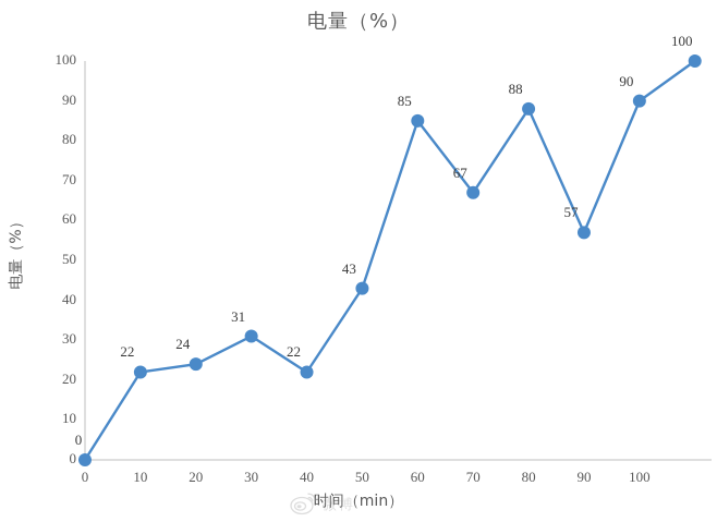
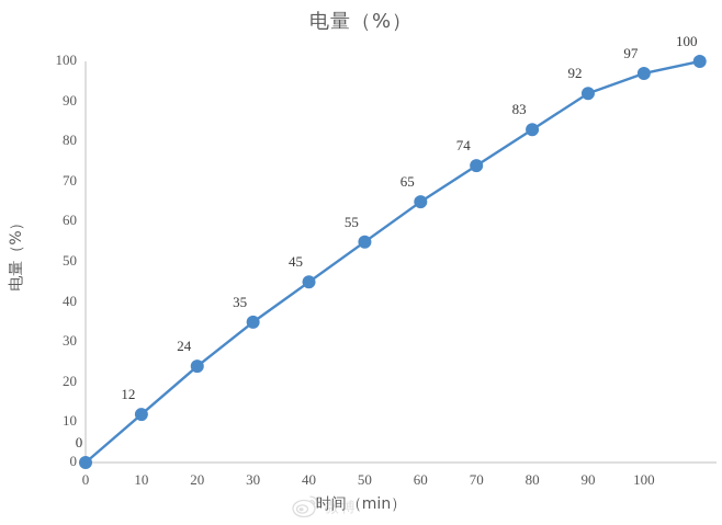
10: 22 -> 12
30: 31 -> 35
40: 22 -> 45
50: 43 -> 55
60: 85 -> 65
70: 67 -> 74
80: 88 -> 83
90: 57 -> 92
100: 90 -> 97
